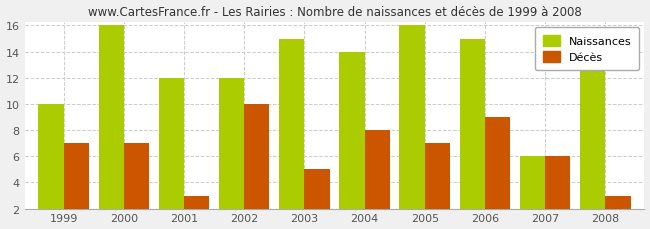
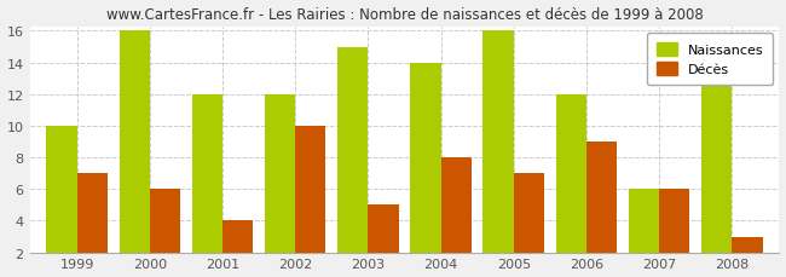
Décès/2000: 7 -> 6
Décès/2001: 3 -> 4
Naissances/2006: 15 -> 12
